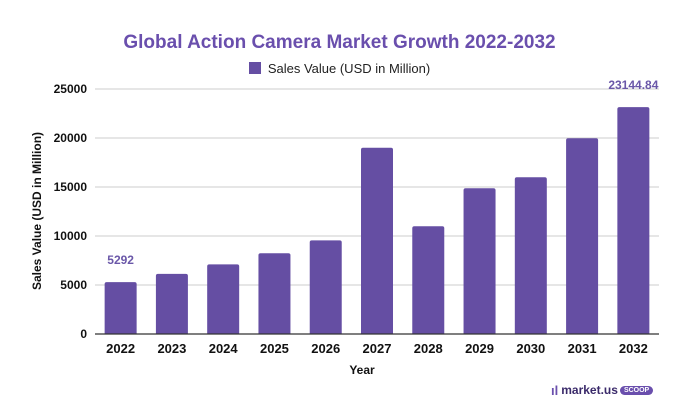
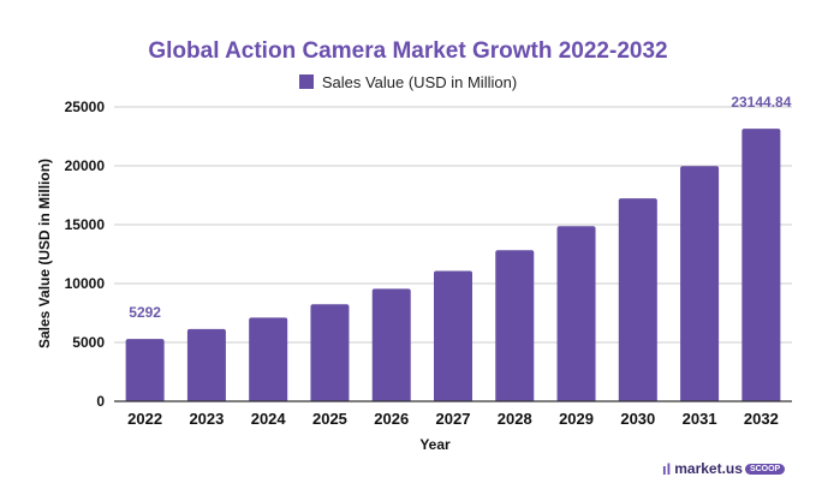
2027: 19000 -> 11000
2028: 11000 -> 13000
2030: 16000 -> 17000
